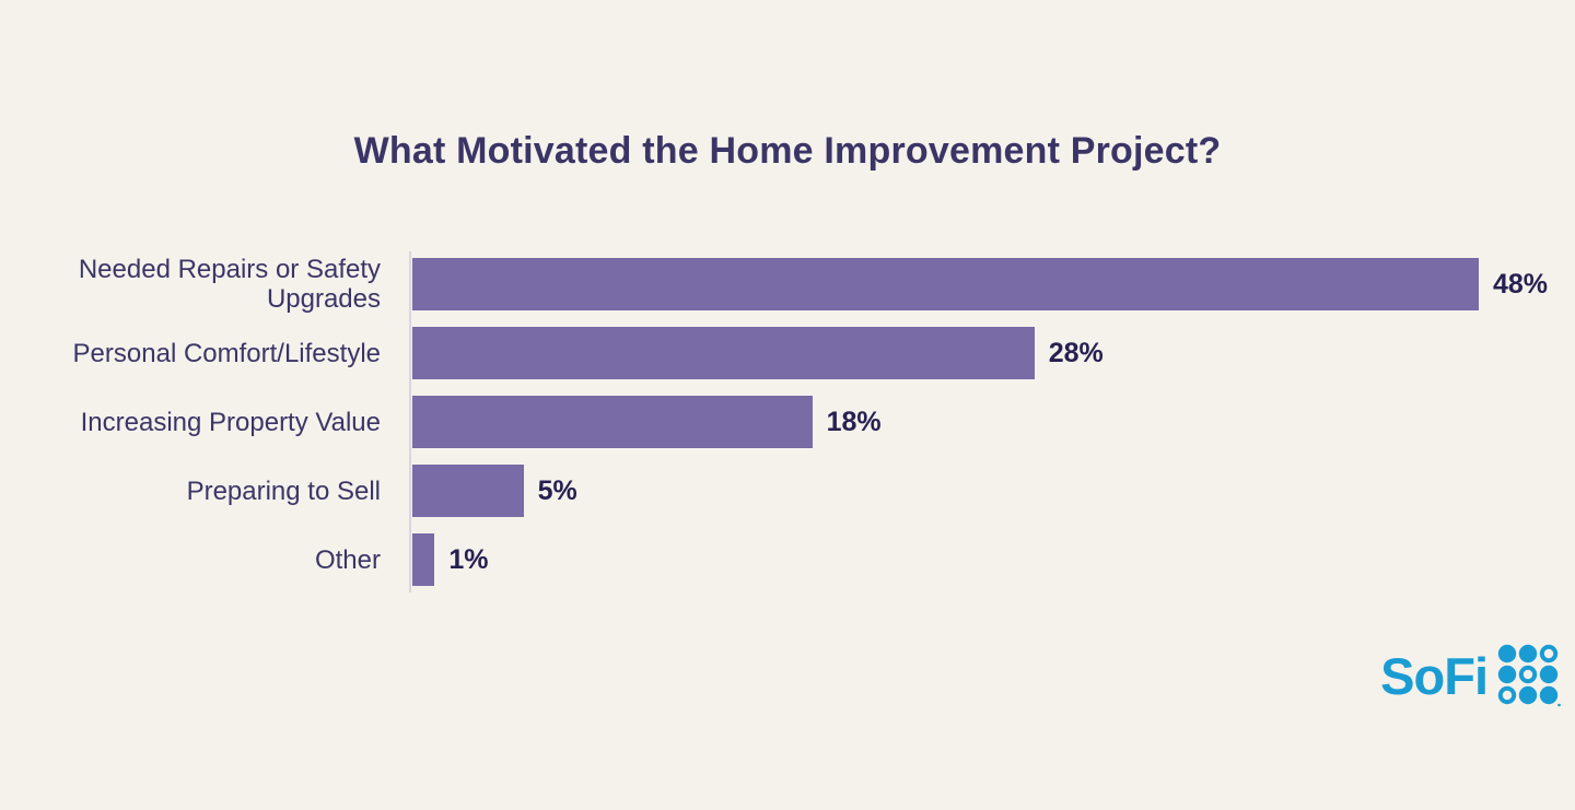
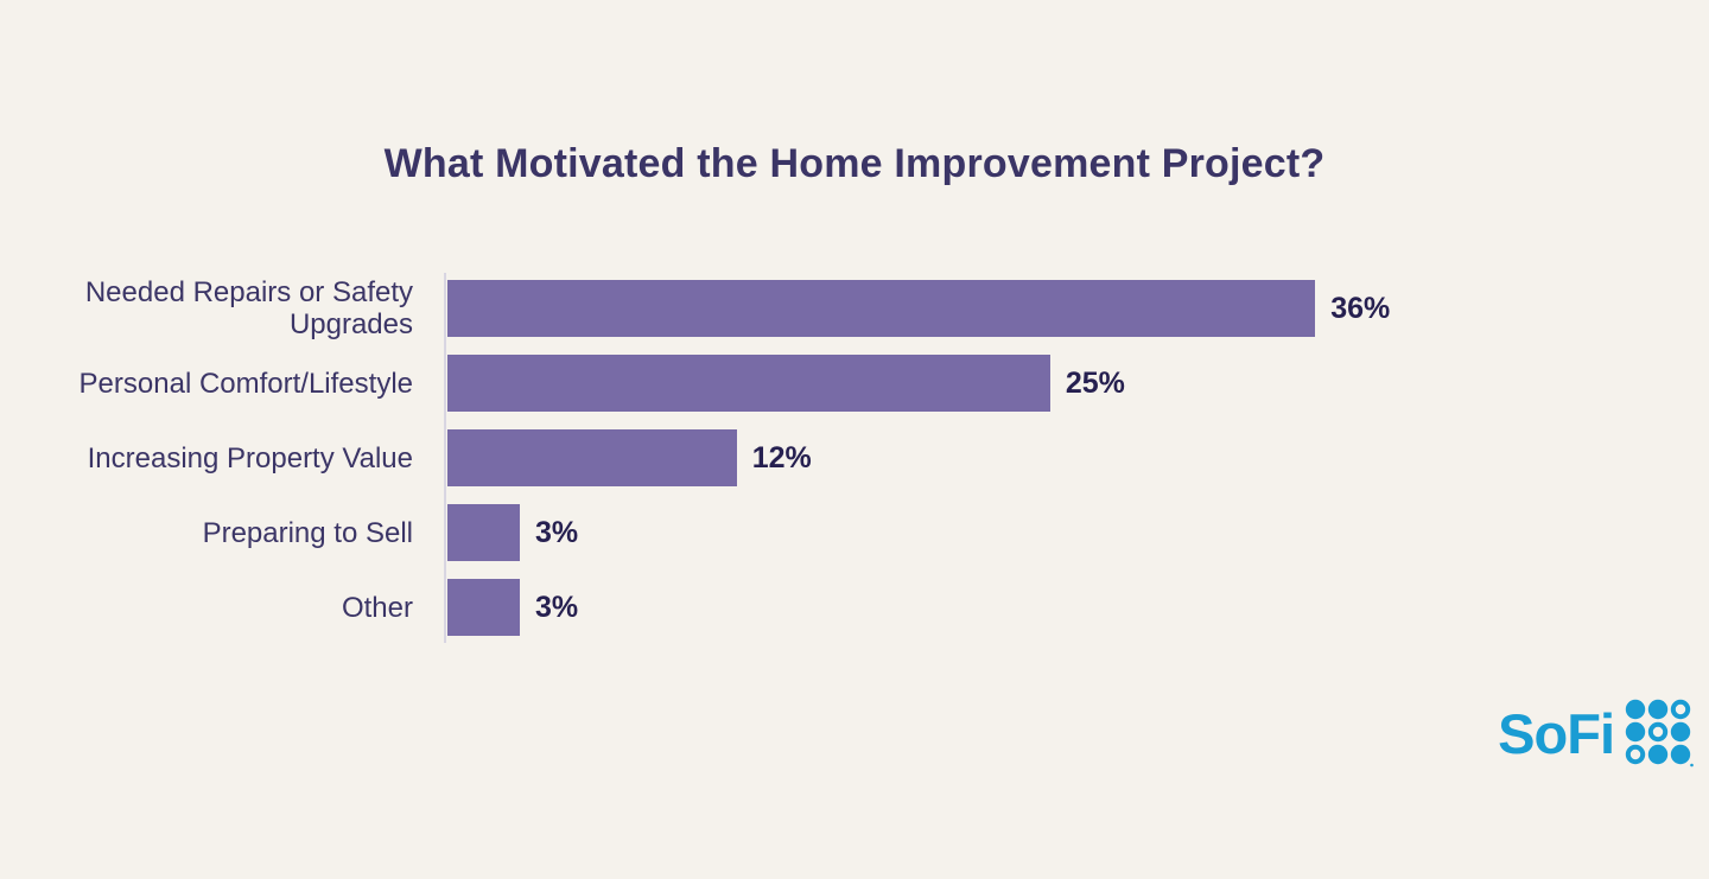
Needed Repairs or Safety Upgrades: 48% -> 36%
Personal Comfort/Lifestyle: 28% -> 25%
Increasing Property Value: 18% -> 12%
Preparing to Sell: 5% -> 3%
Other: 1% -> 3%
